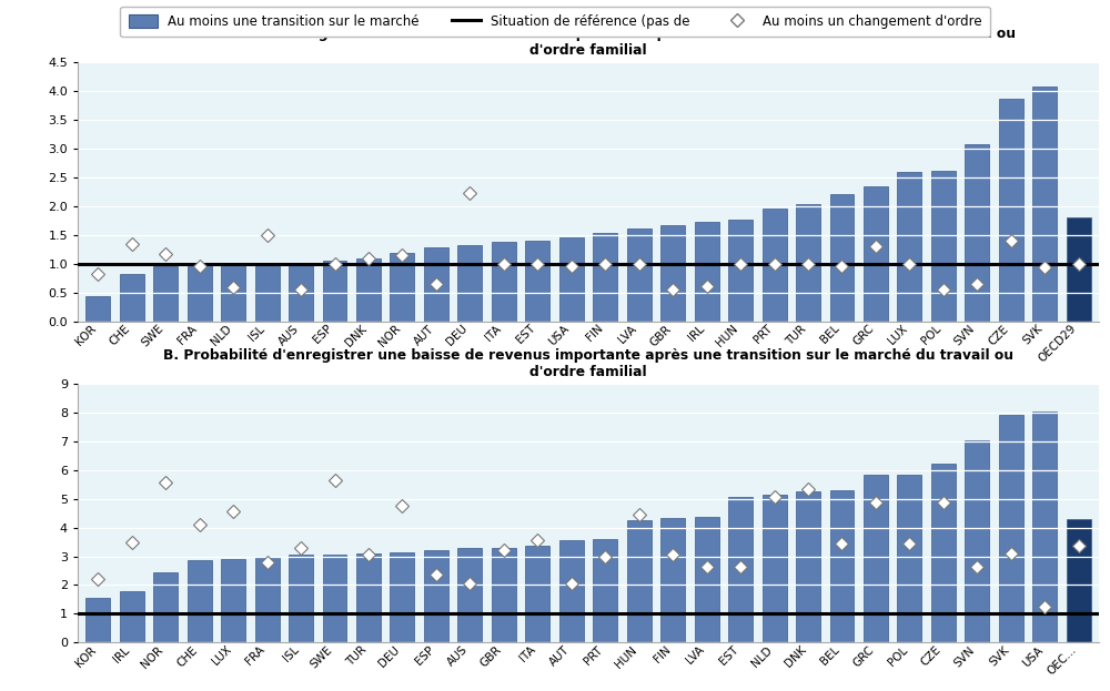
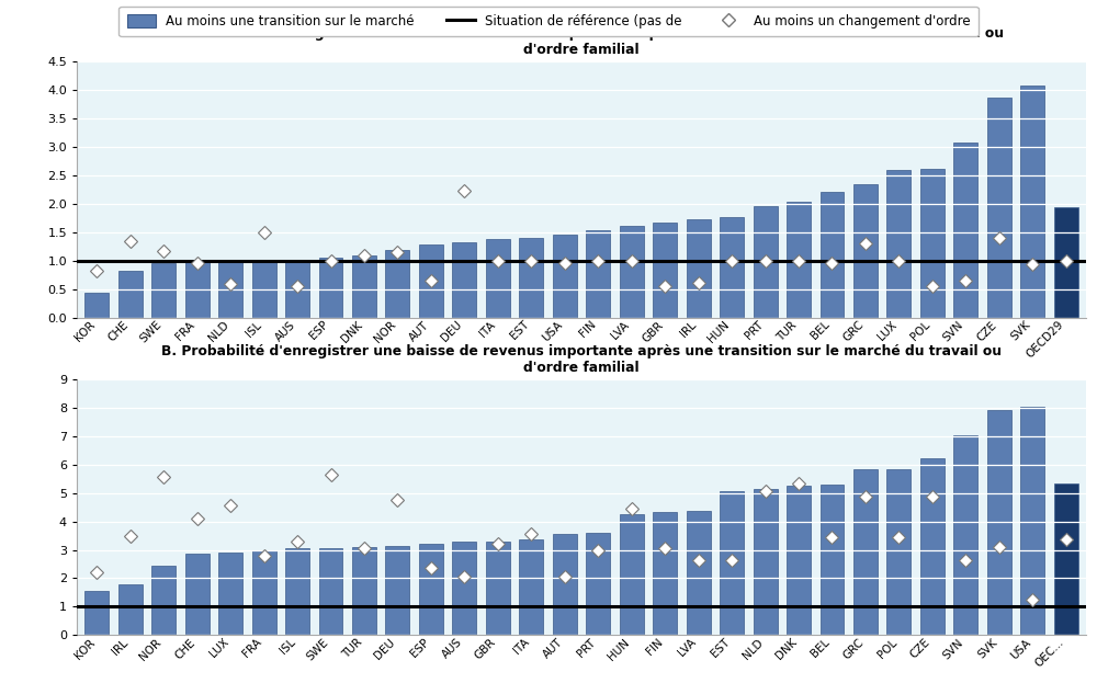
OECD29: 1.80 -> 1.94
OEC...: 4.30 -> 5.35
